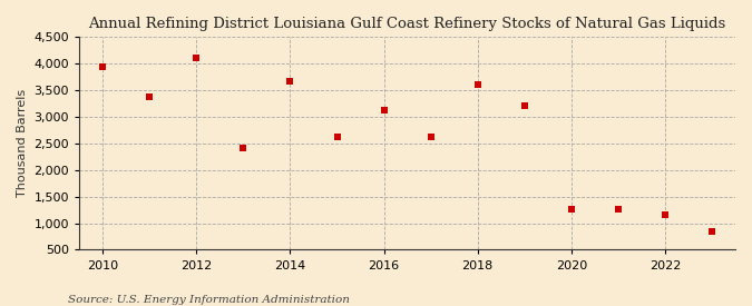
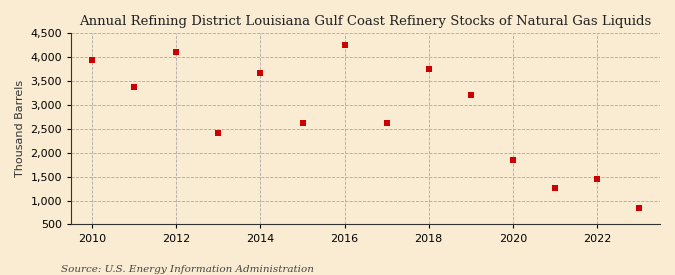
2016: 3,130 -> 4,250
2018: 3,610 -> 3,750
2020: 1,270 -> 1,850
2022: 1,160 -> 1,450
